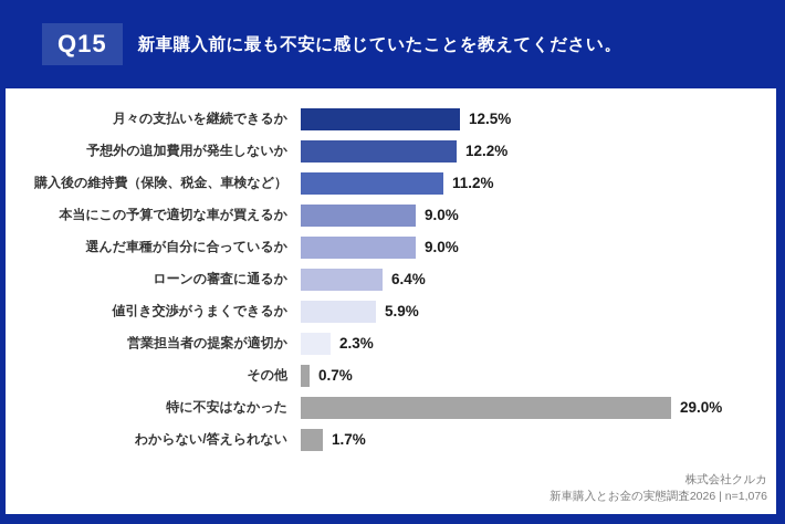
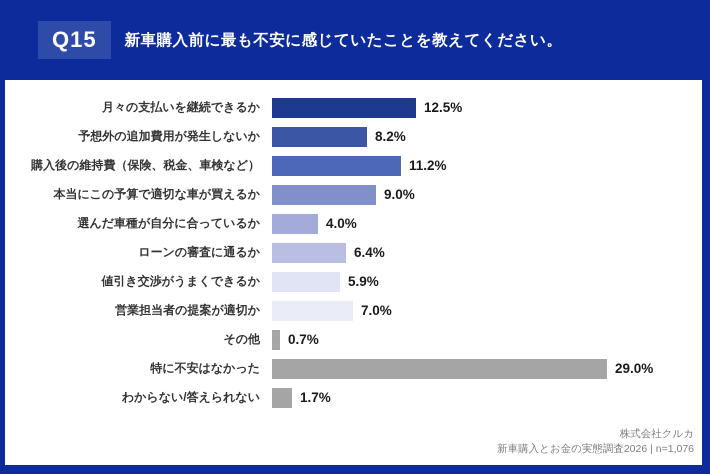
予想外の追加費用が発生しないか: 12.2% -> 8.2%
選んだ車種が自分に合っているか: 9.0% -> 4.0%
営業担当者の提案が適切か: 2.3% -> 7.0%
